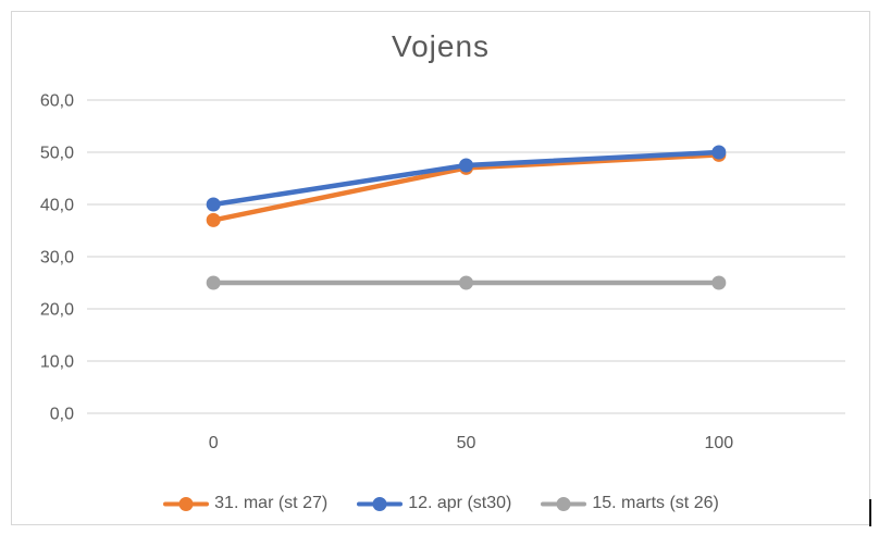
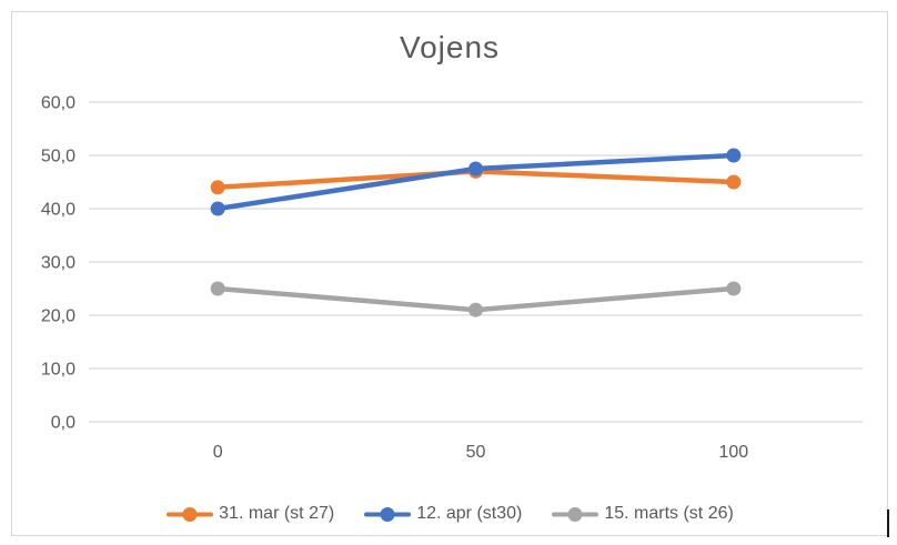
31. mar (st 27)/0: 37 -> 44
15. marts (st 26)/50: 25 -> 21
31. mar (st 27)/100: 50 -> 45
